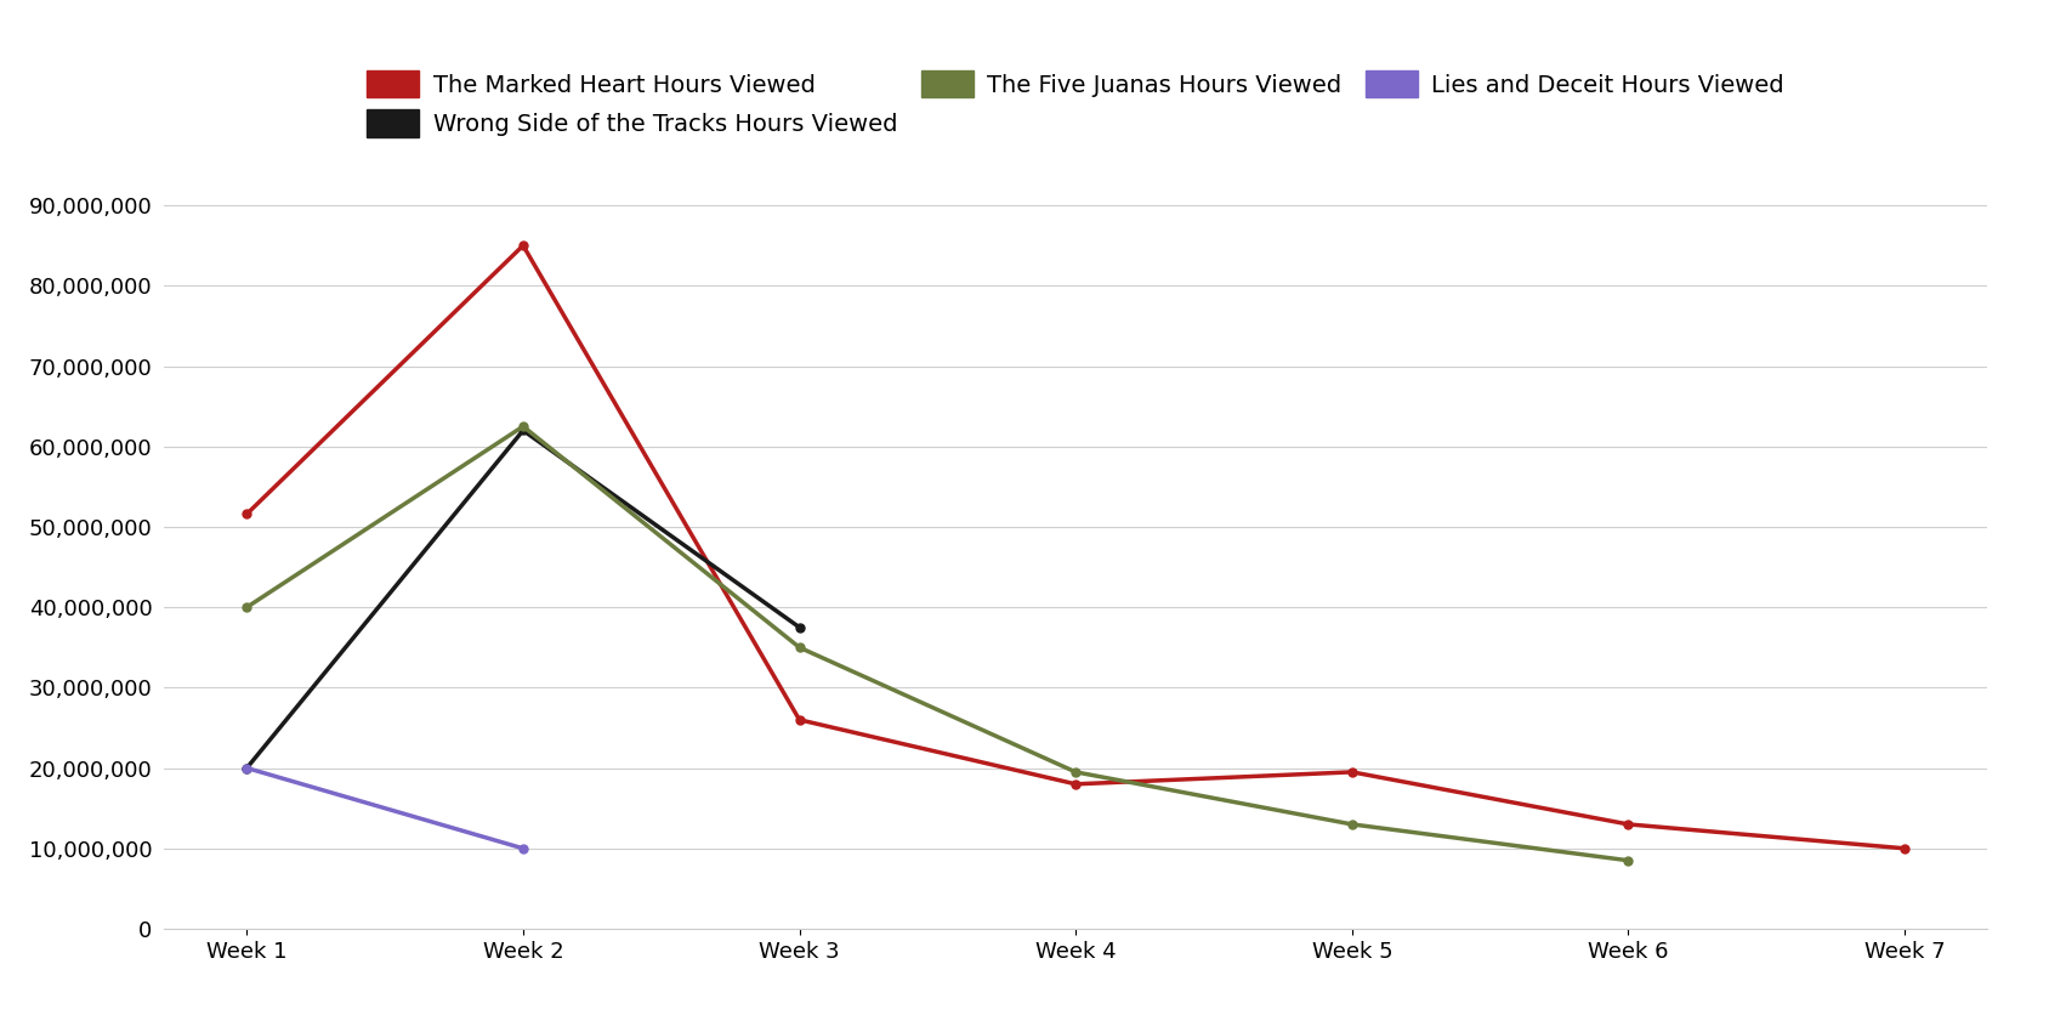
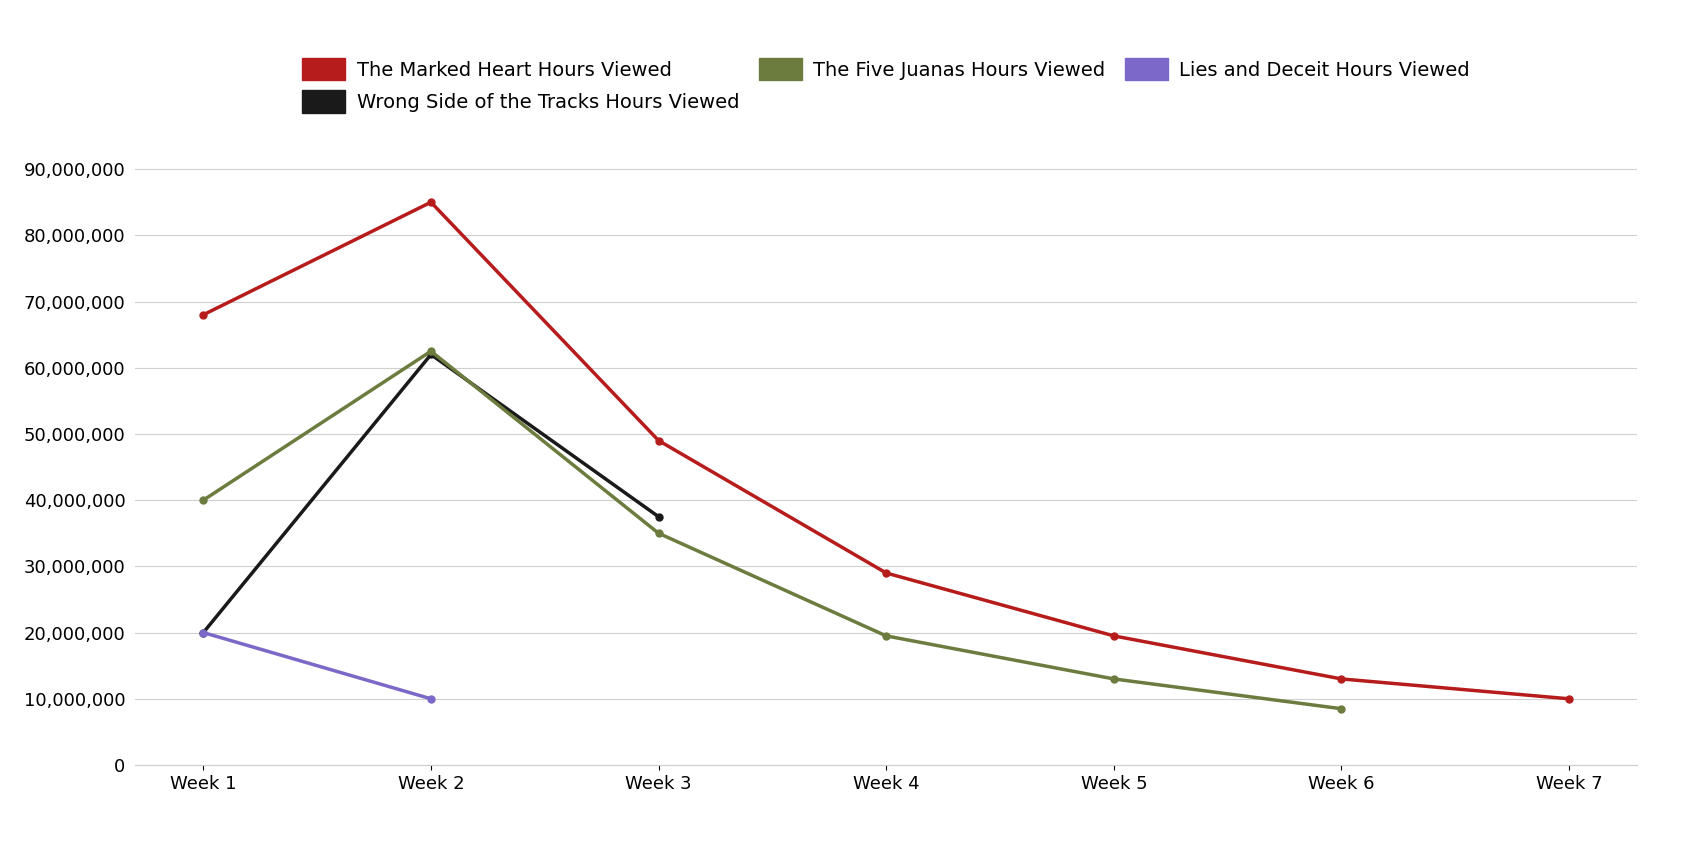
The Marked Heart Hours Viewed/Week 1: 51,600,000 -> 68,000,000
The Marked Heart Hours Viewed/Week 3: 26,000,000 -> 49,000,000
The Marked Heart Hours Viewed/Week 4: 18,000,000 -> 29,000,000
